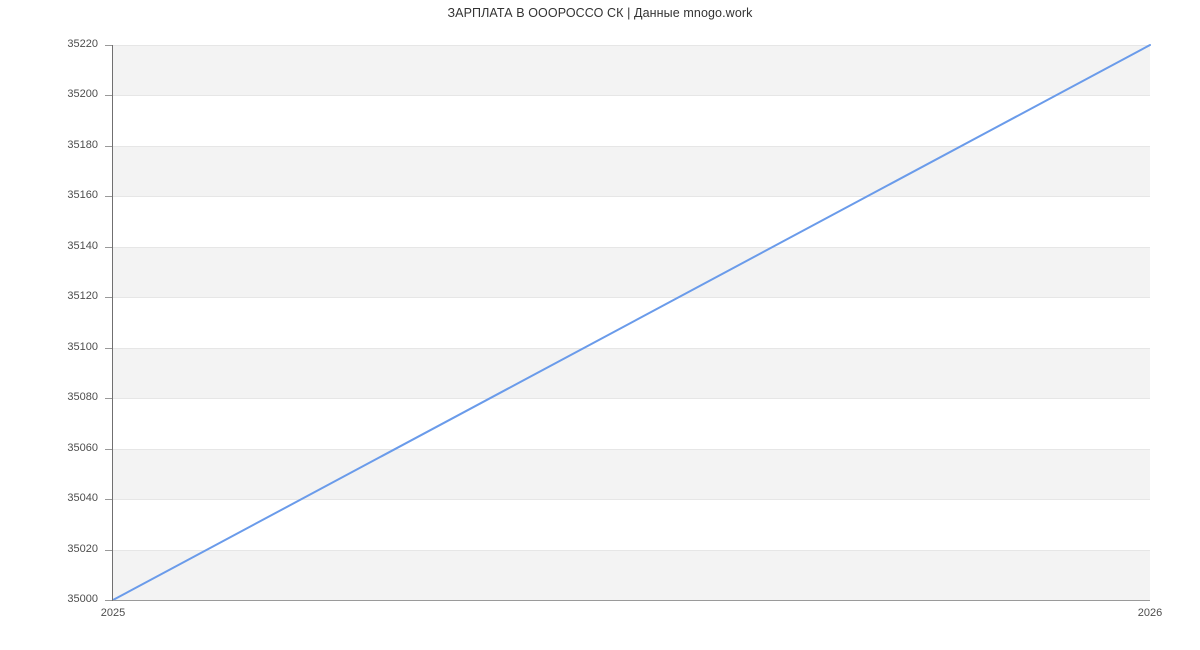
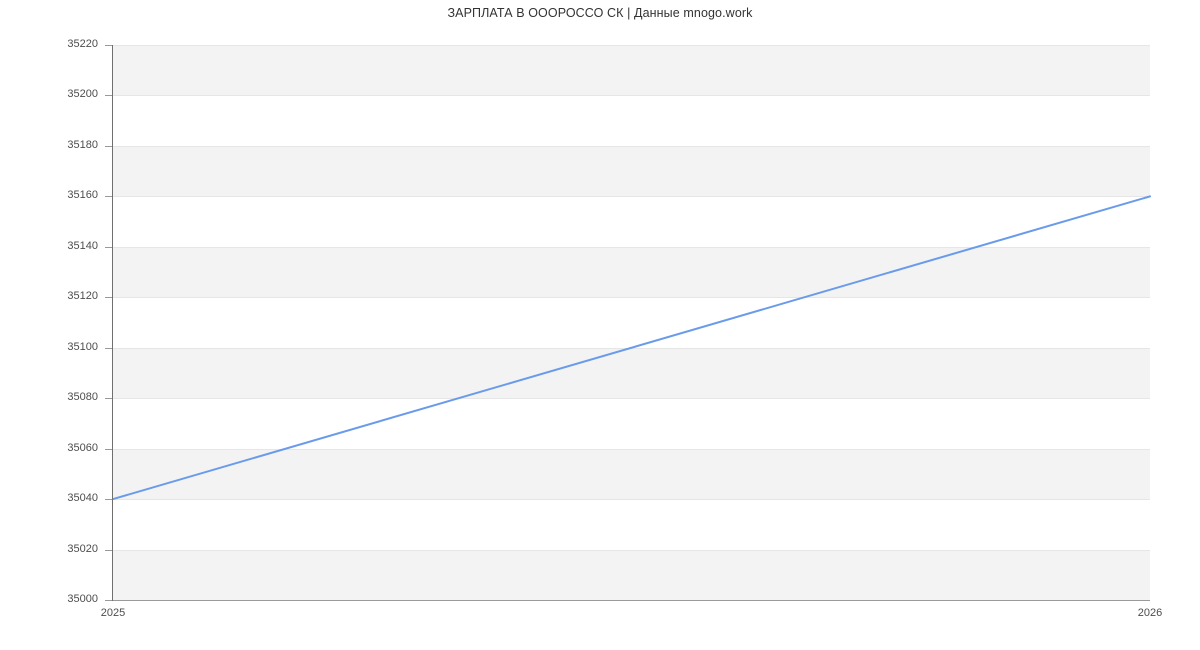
2025: 35000 -> 35040
2026: 35220 -> 35160
